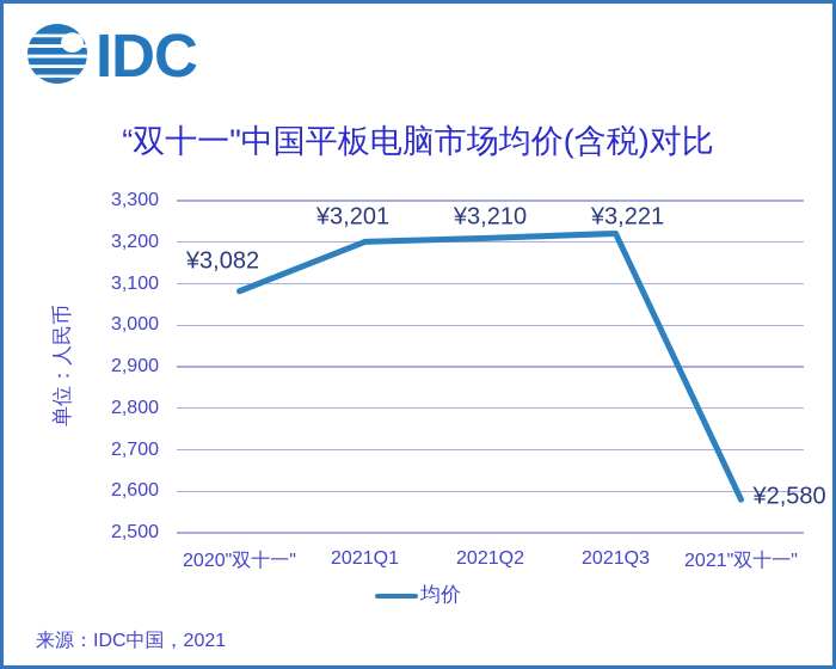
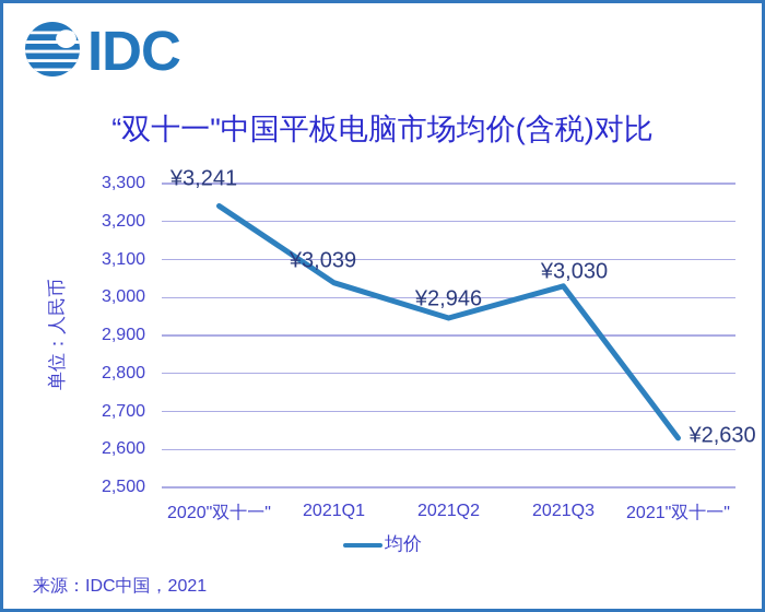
2020"双十一": ¥3,082 -> ¥3,241
2021Q1: ¥3,201 -> ¥3,039
2021Q2: ¥3,210 -> ¥2,946
2021Q3: ¥3,221 -> ¥3,030
2021"双十一": ¥2,580 -> ¥2,630
